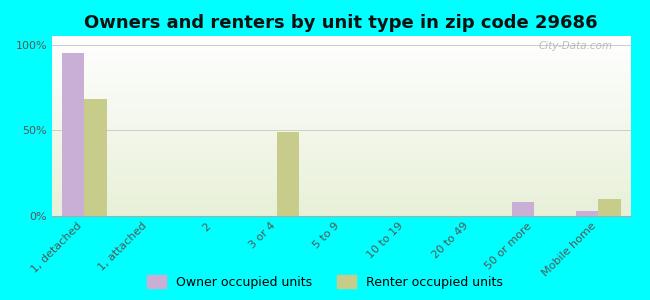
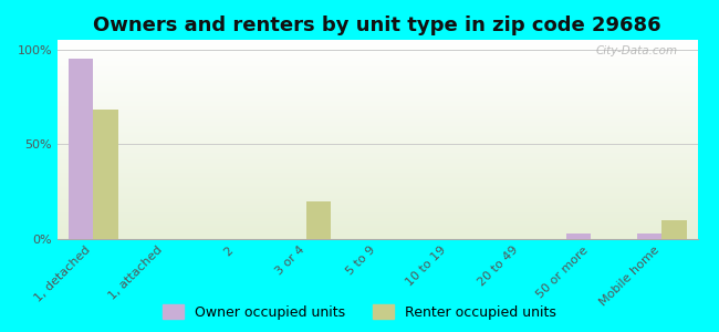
Renter occupied units/3 or 4: 49% -> 20%
Owner occupied units/50 or more: 8% -> 3%
